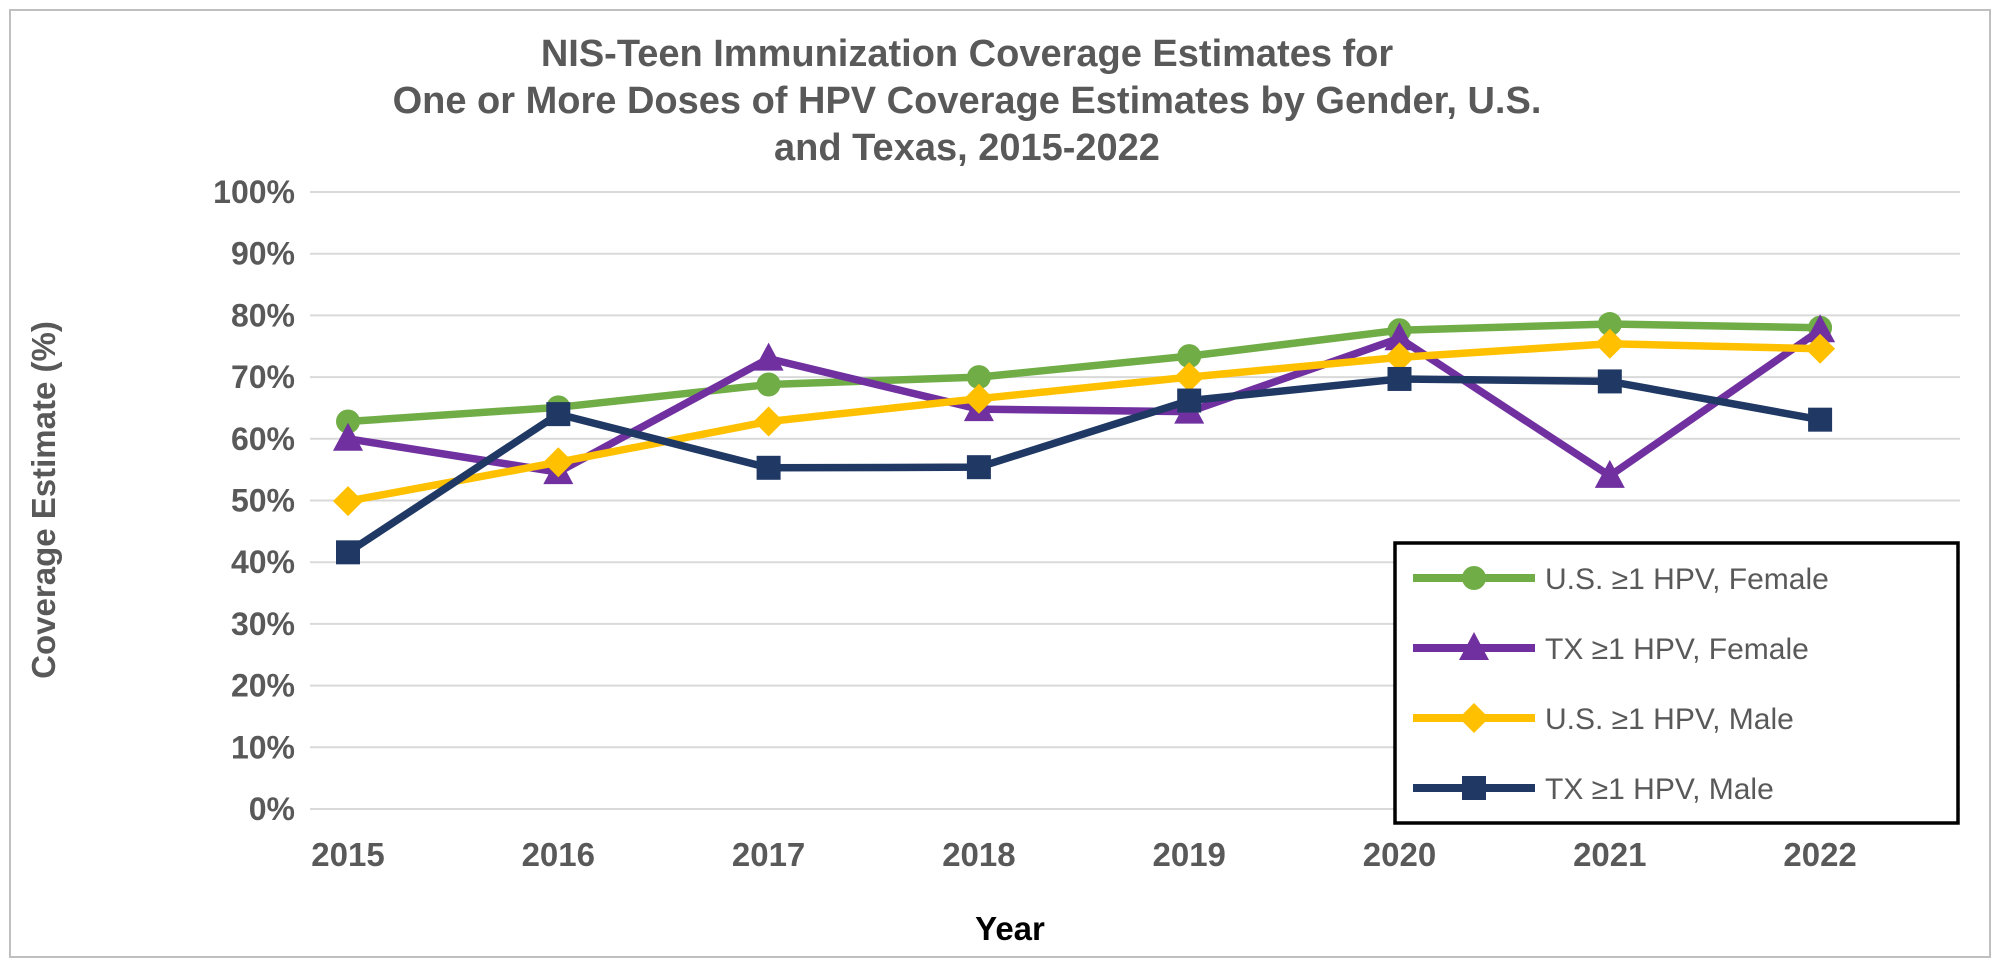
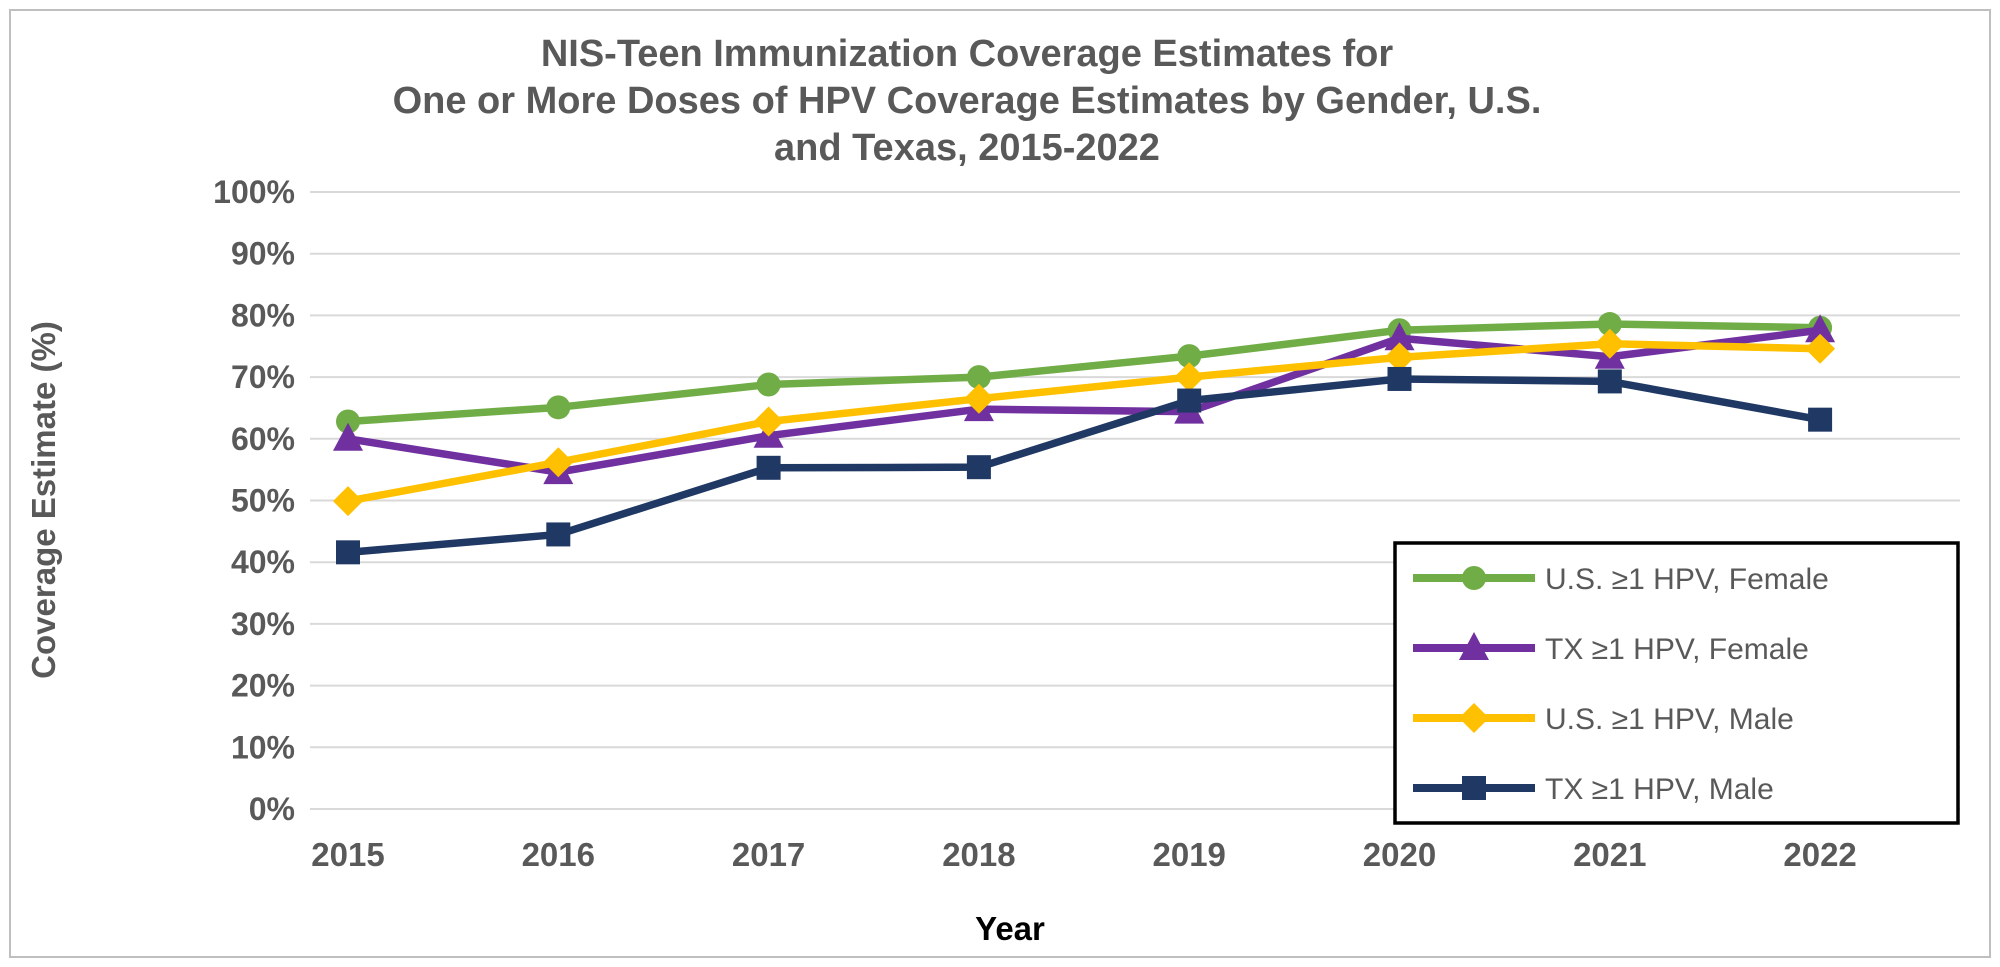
TX ≥1 HPV, Male/2016: 64% -> 44%
TX ≥1 HPV, Female/2017: 73% -> 60%
TX ≥1 HPV, Female/2021: 54% -> 73%
